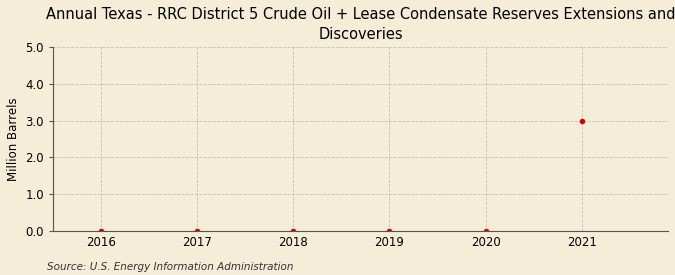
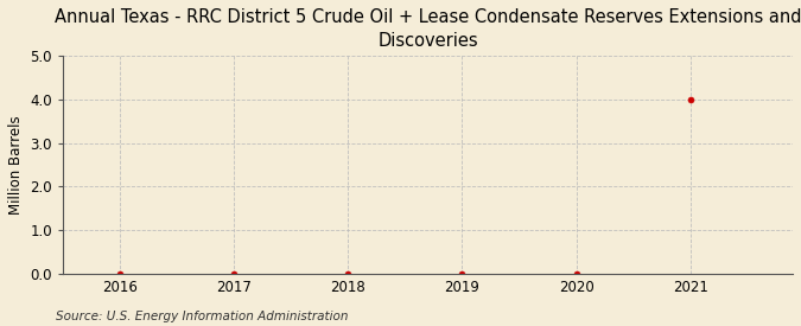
2021: 3 -> 4
